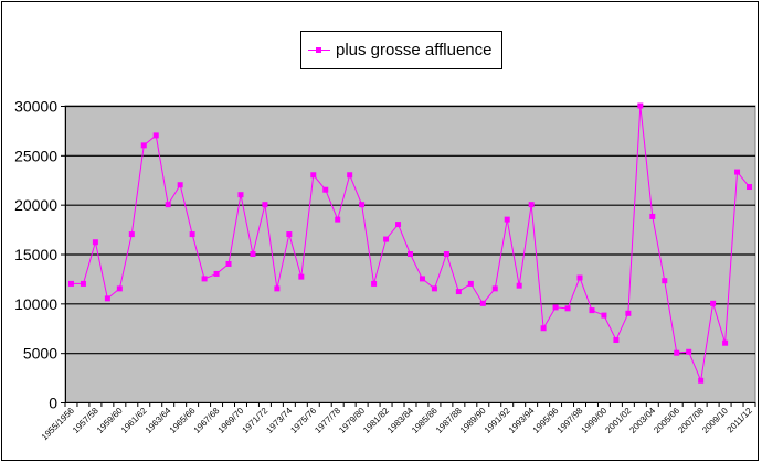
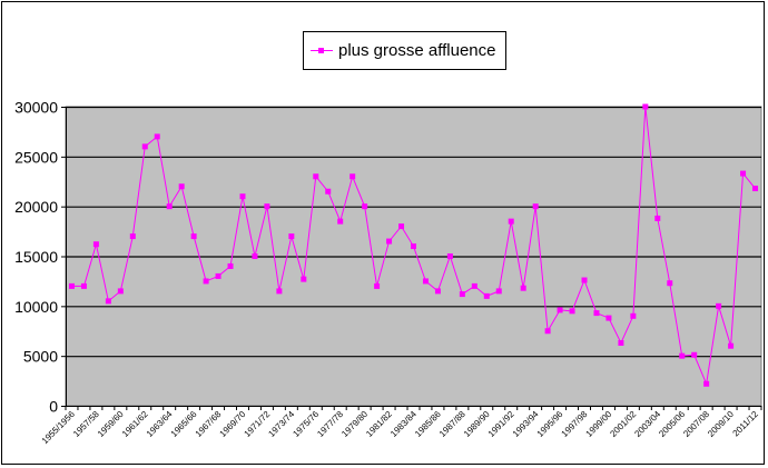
1983/84: 15000 -> 16000
1989/90: 10000 -> 11000
